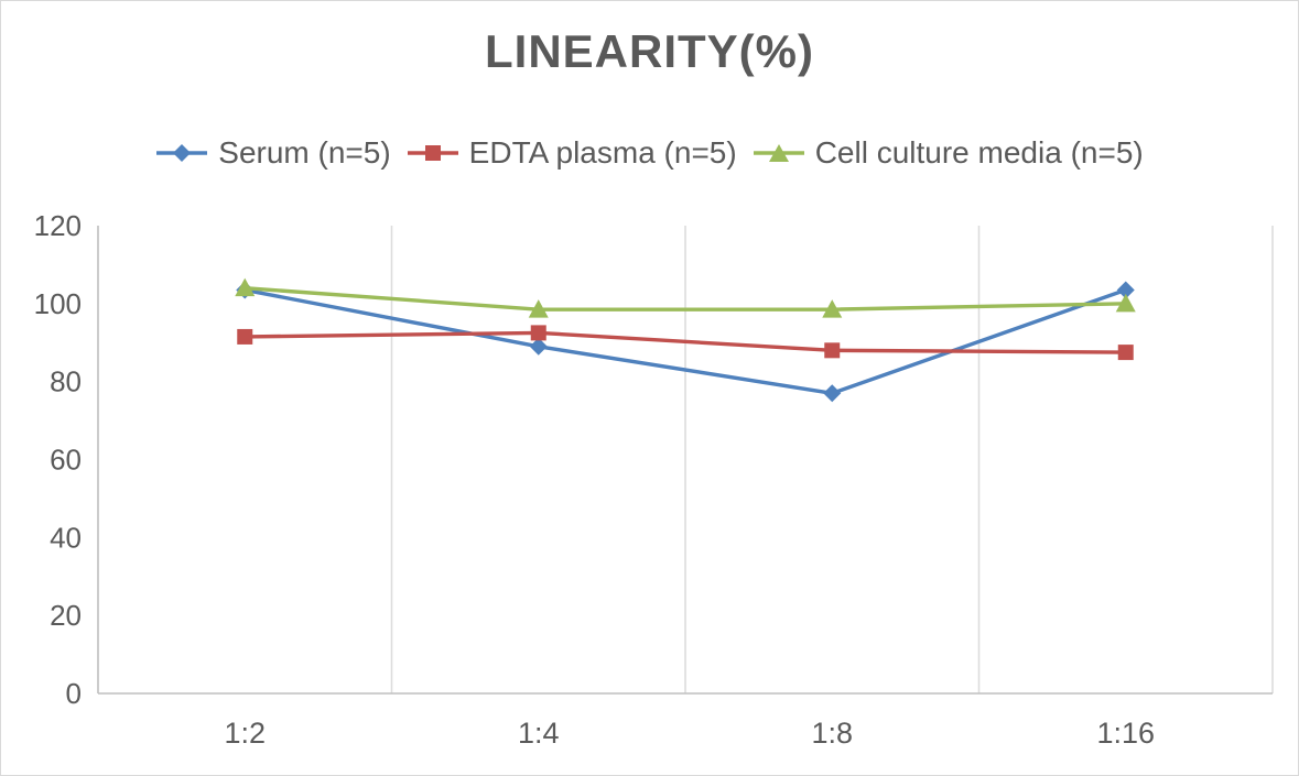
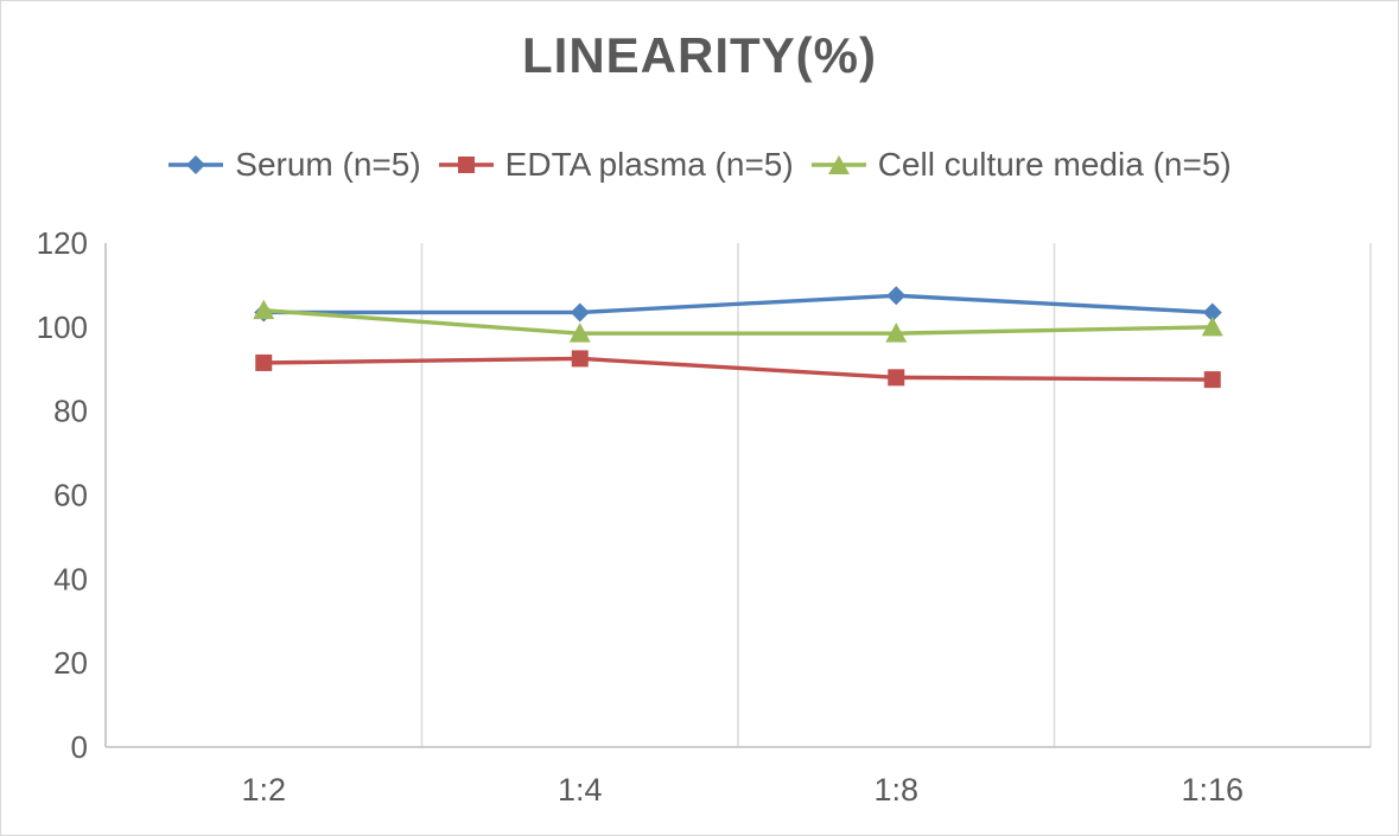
Serum (n=5)/1:4: 89 -> 104
Serum (n=5)/1:8: 77 -> 108
